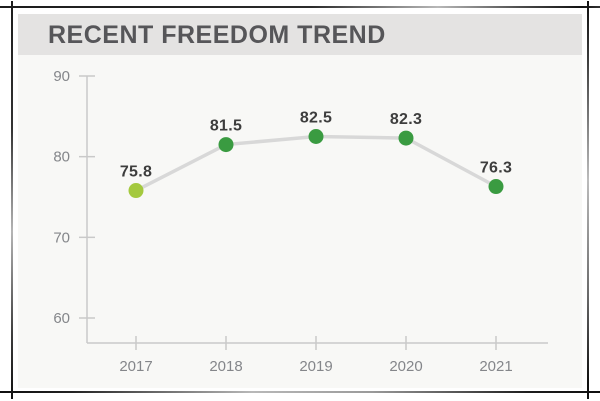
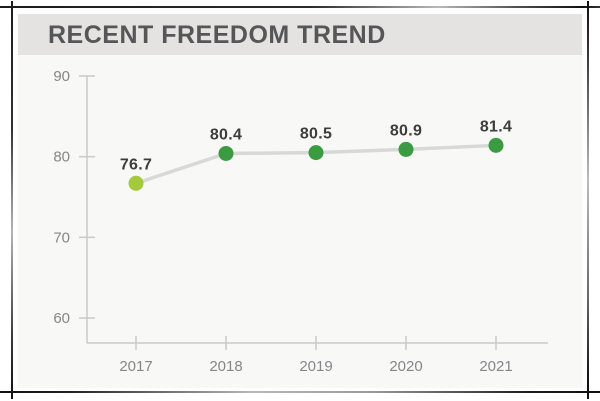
2017: 75.8 -> 76.7
2018: 81.5 -> 80.4
2019: 82.5 -> 80.5
2020: 82.3 -> 80.9
2021: 76.3 -> 81.4
